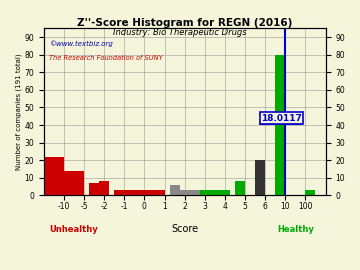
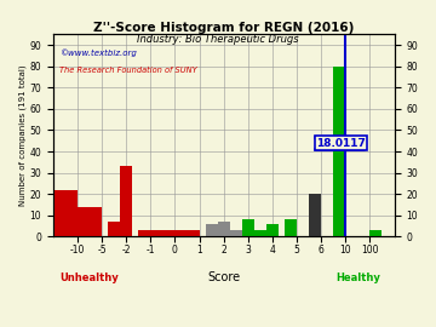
-2: 8 -> 33
2: 3 -> 7
3: 3 -> 8
4: 3 -> 6
